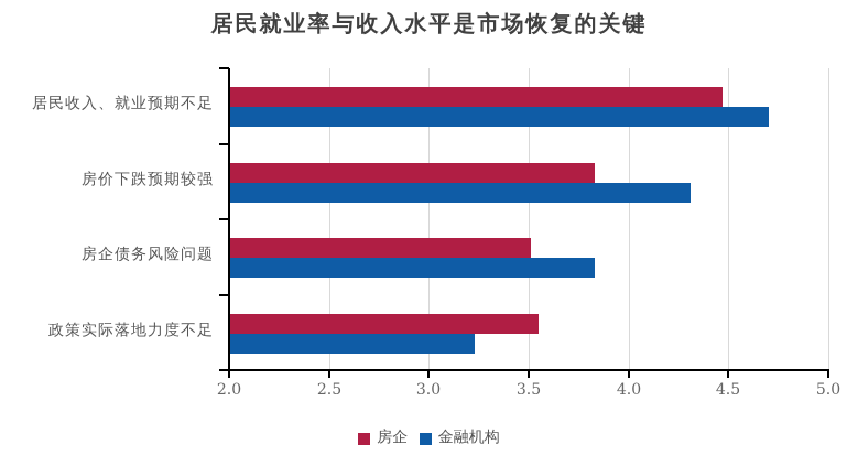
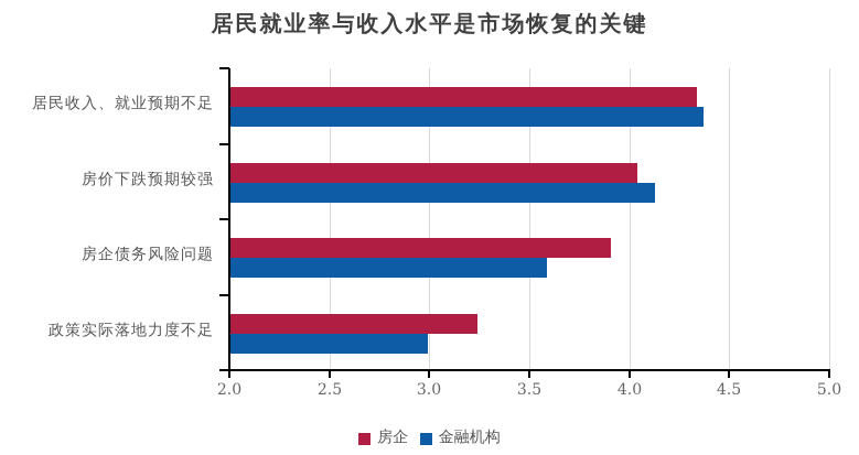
房企/居民收入、就业预期不足: 4.47 -> 4.34
金融机构/居民收入、就业预期不足: 4.70 -> 4.37
房企/房价下跌预期较强: 3.83 -> 4.04
金融机构/房价下跌预期较强: 4.31 -> 4.13
房企/房企债务风险问题: 3.51 -> 3.91
金融机构/房企债务风险问题: 3.83 -> 3.59
房企/政策实际落地力度不足: 3.55 -> 3.24
金融机构/政策实际落地力度不足: 3.23 -> 2.99
